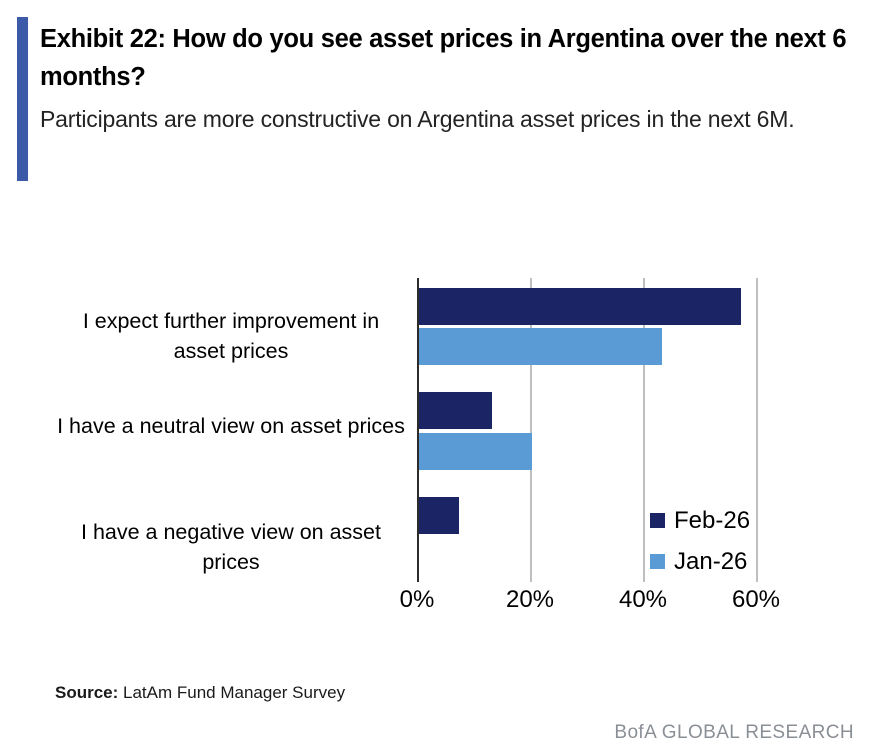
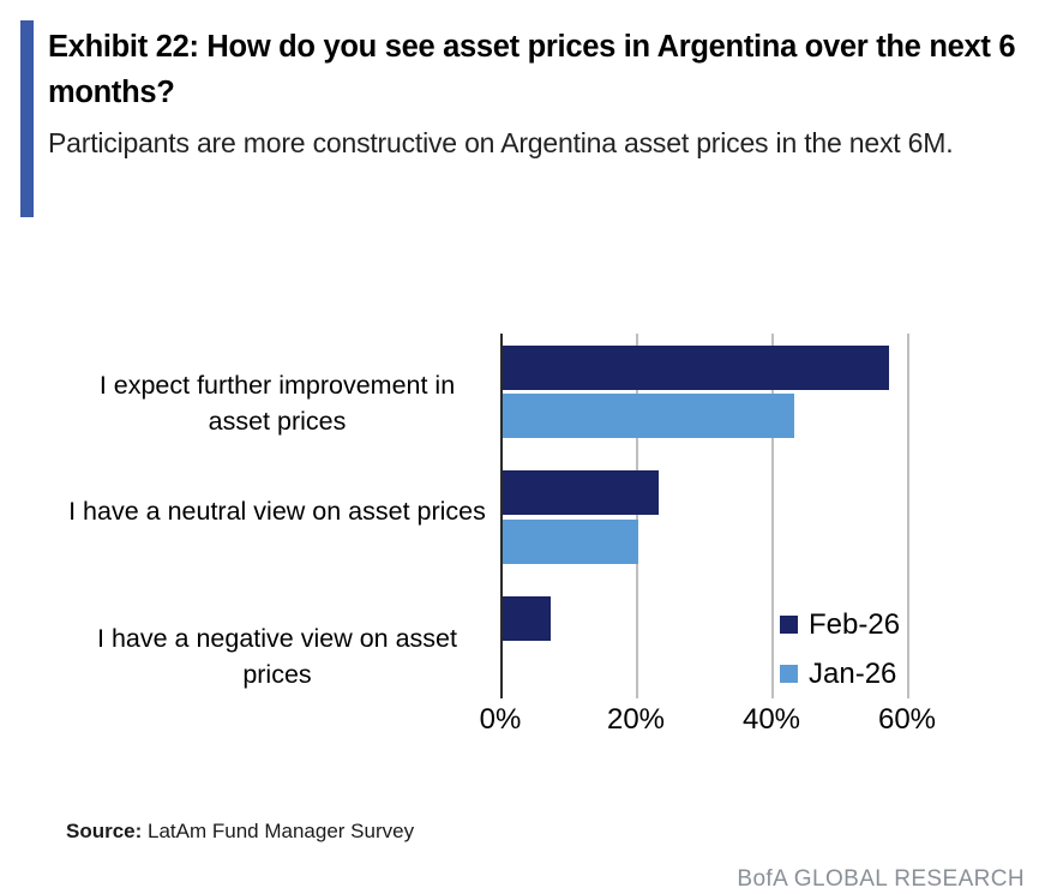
Feb-26/I have a neutral view on asset prices: 13% -> 23%
